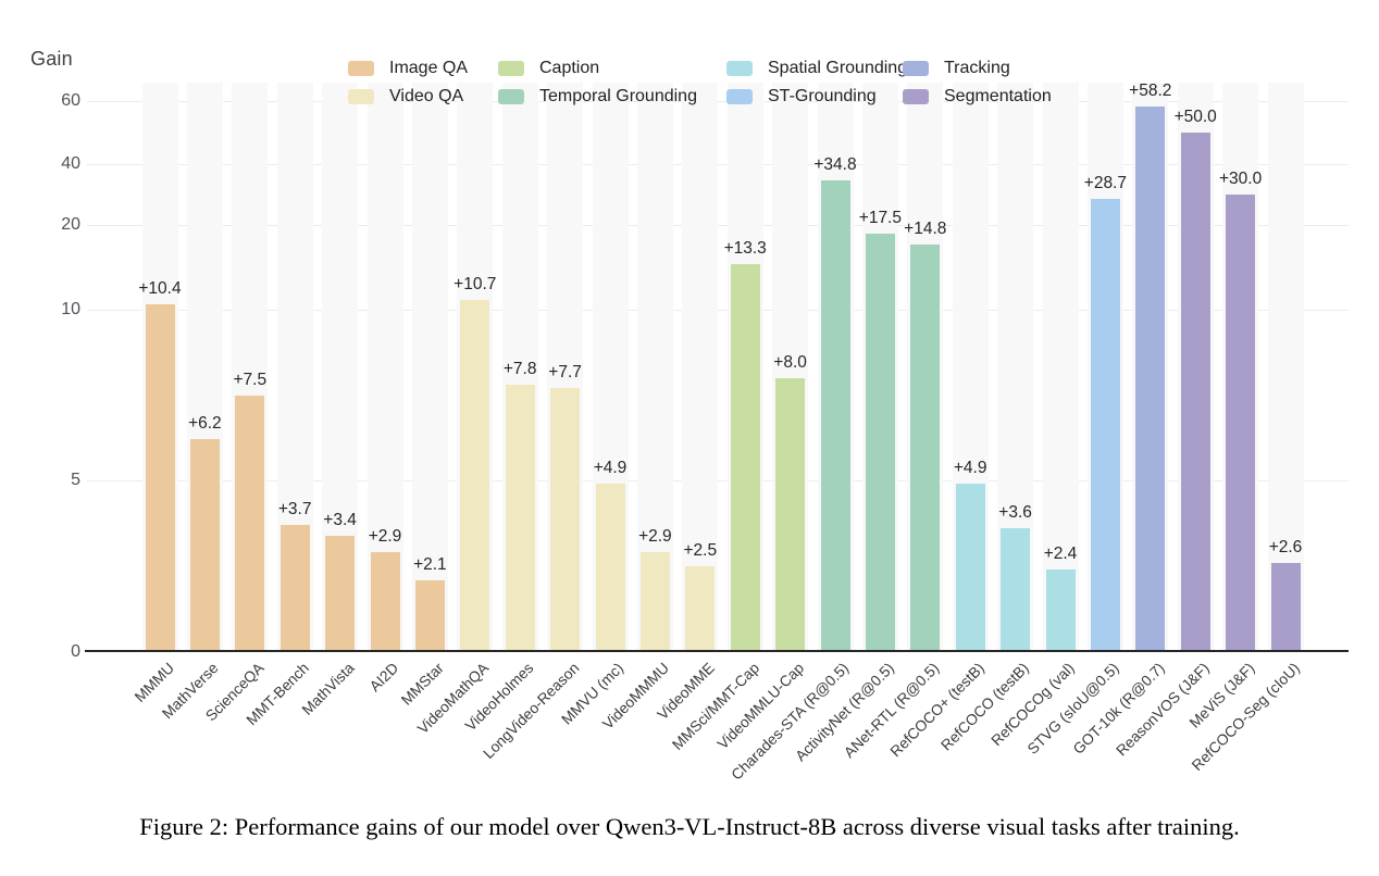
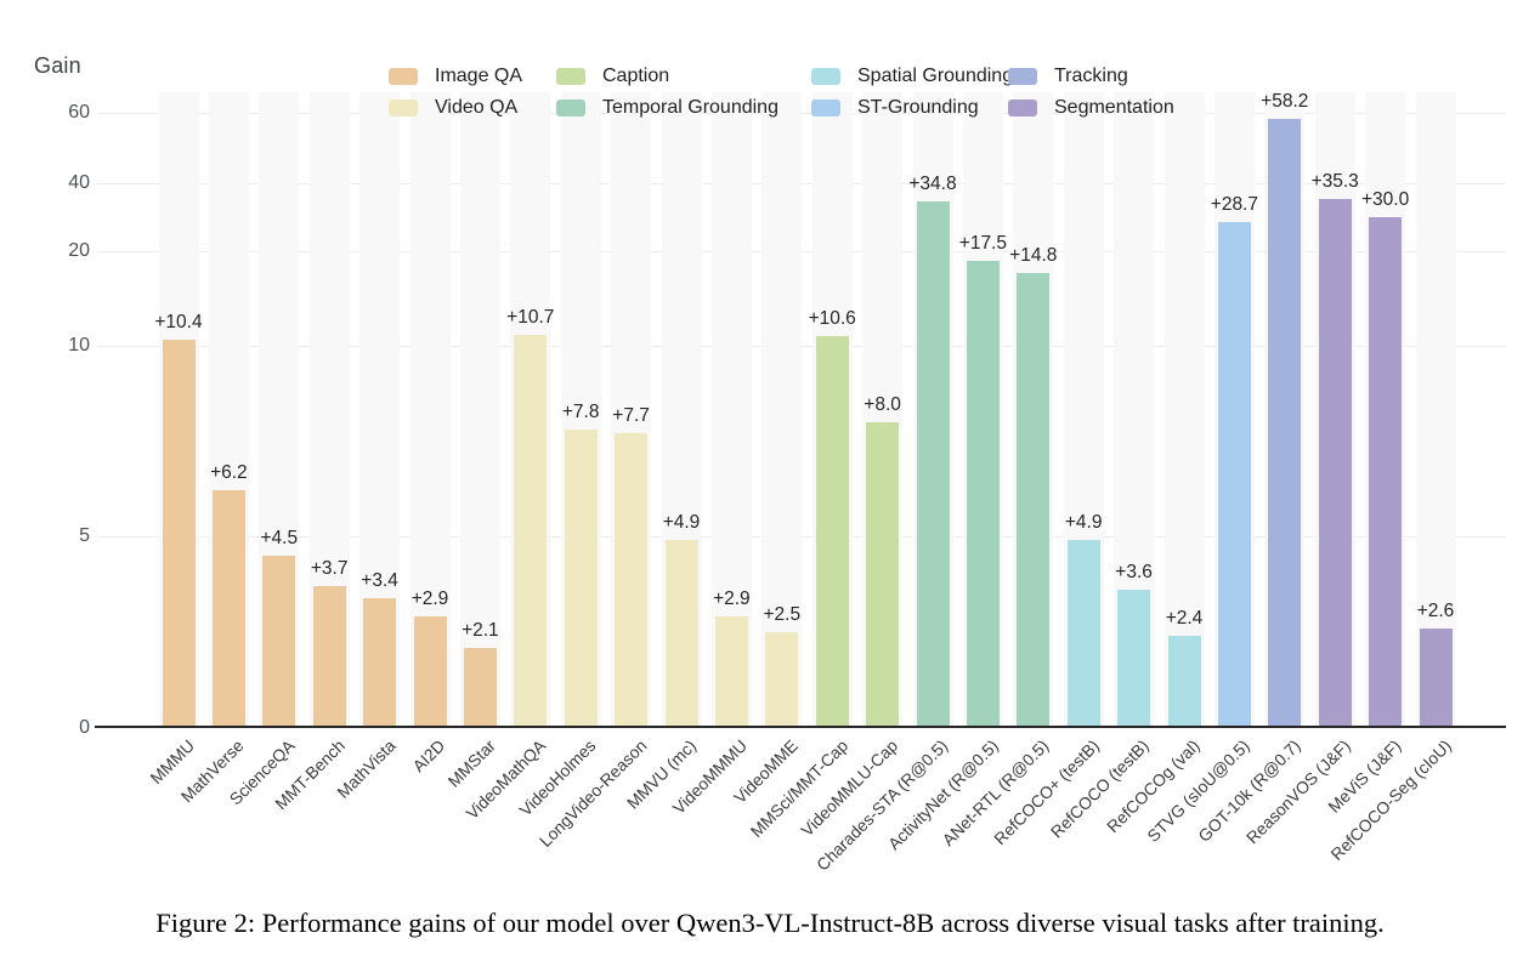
ScienceQA: +7.5 -> +4.5
MMSci/MMT-Cap: +13.3 -> +10.6
ReasonVOS (J&F): +50.0 -> +35.3
